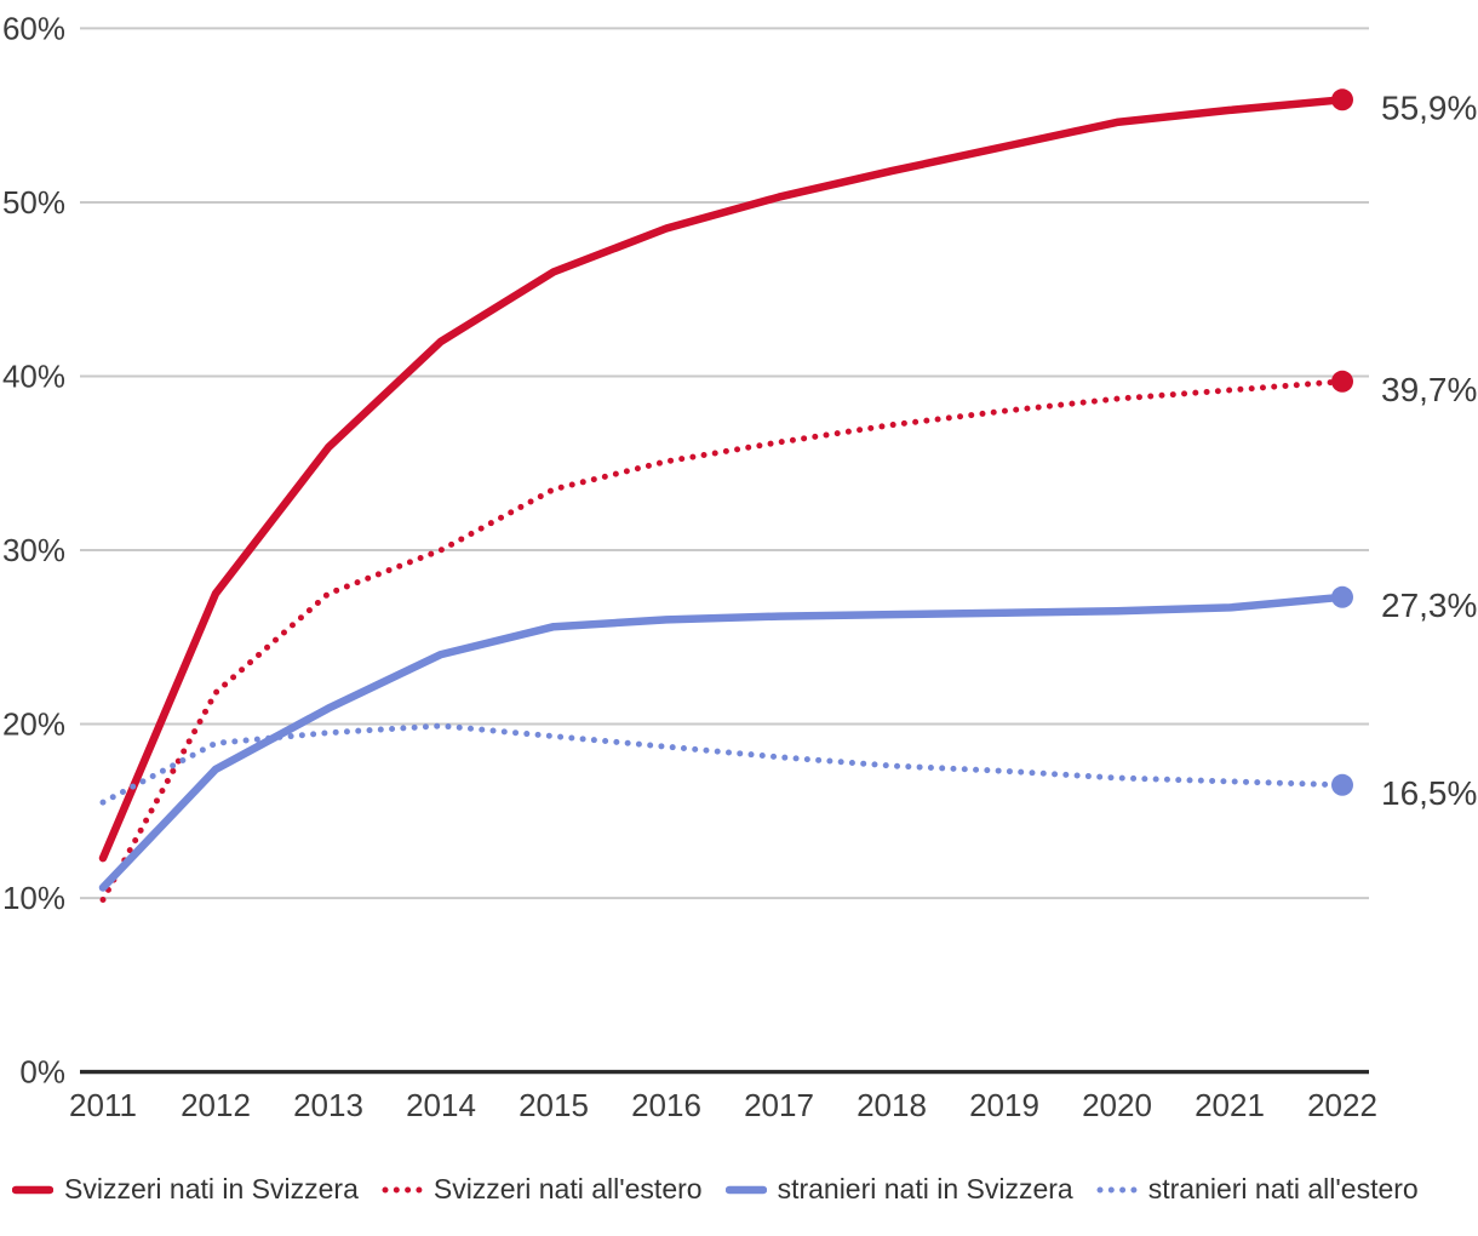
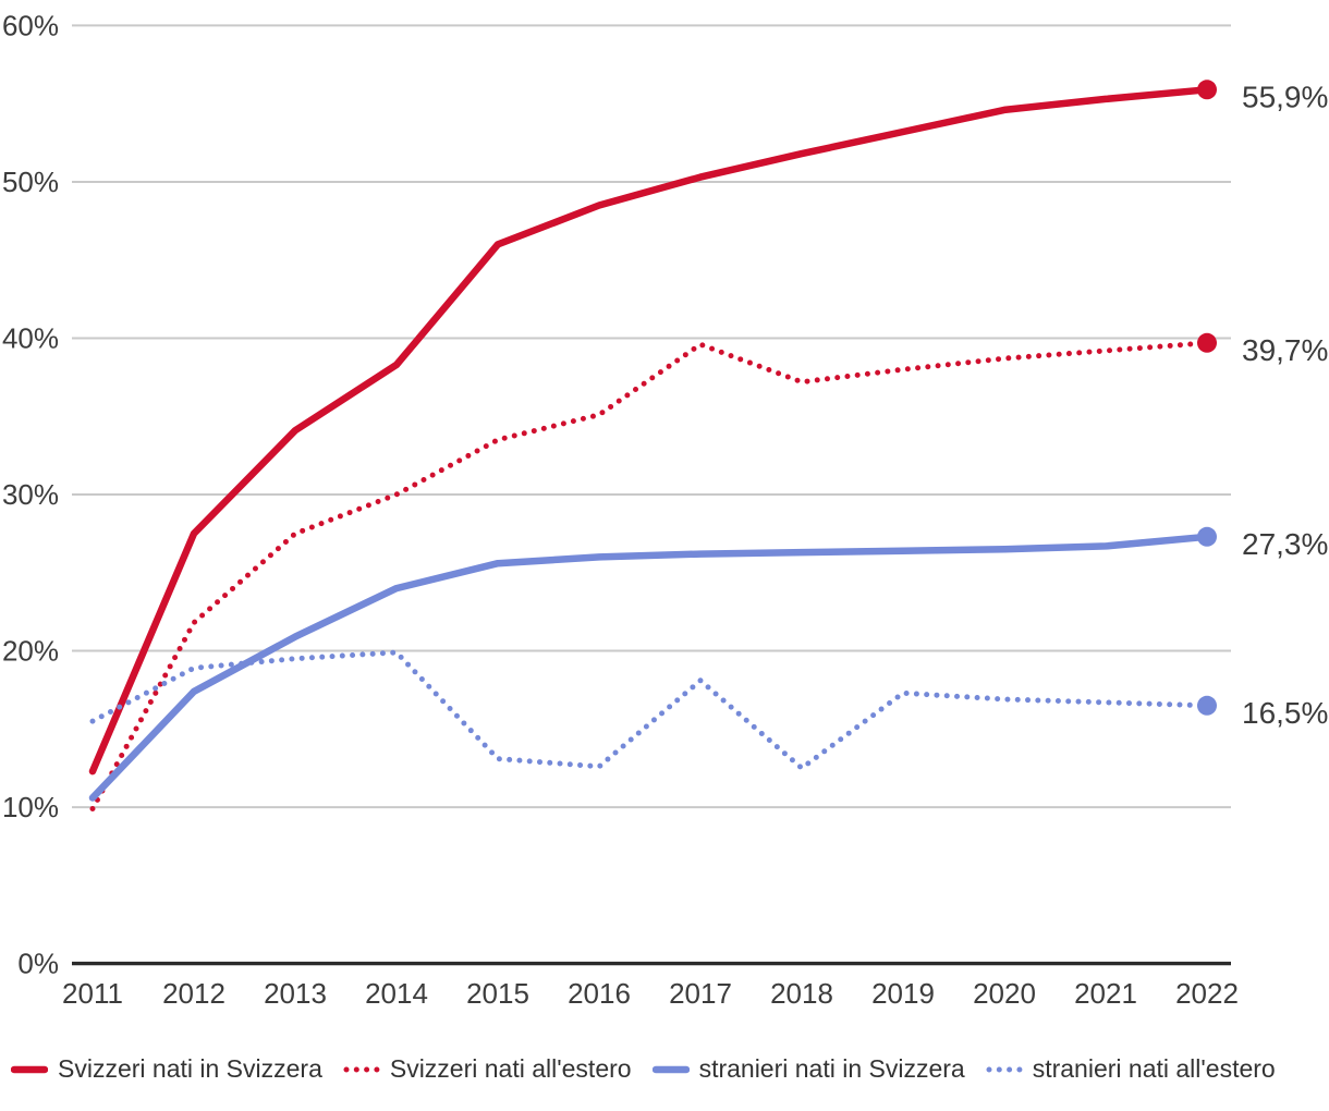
Svizzeri nati in Svizzera/2013: 35.9% -> 34.1%
Svizzeri nati in Svizzera/2014: 42.0% -> 38.3%
stranieri nati all'estero/2015: 19.3% -> 13.1%
stranieri nati all'estero/2016: 18.7% -> 12.6%
Svizzeri nati all'estero/2017: 36.2% -> 39.6%
stranieri nati all'estero/2018: 17.6% -> 12.5%
